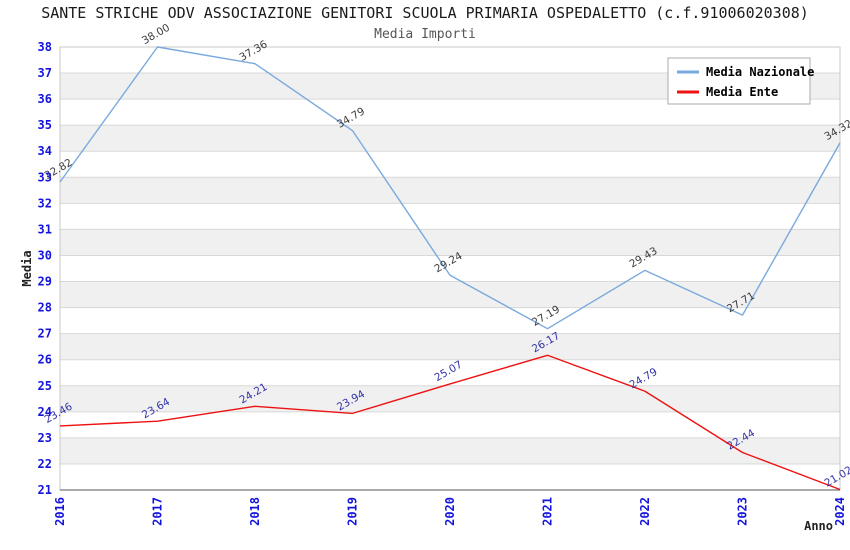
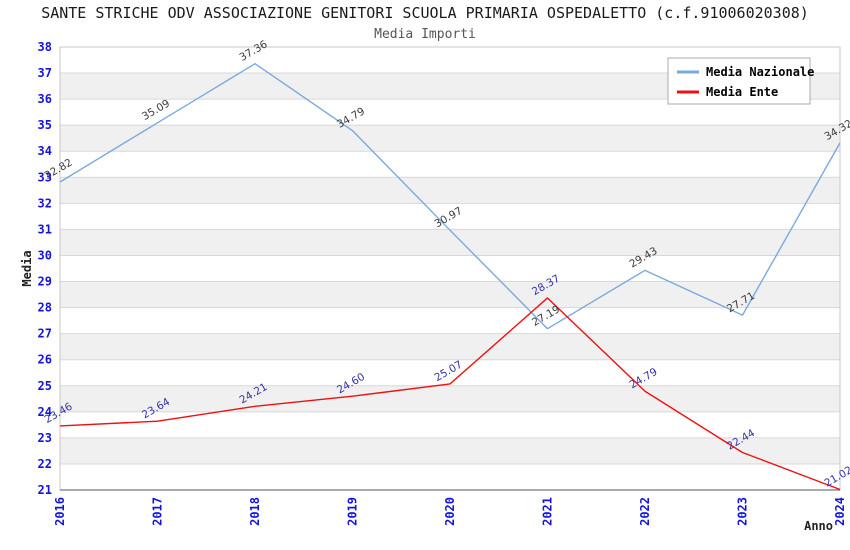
Media Nazionale/2017: 38.00 -> 35.09
Media Ente/2019: 23.94 -> 24.60
Media Nazionale/2020: 29.24 -> 30.97
Media Ente/2021: 26.17 -> 28.37
